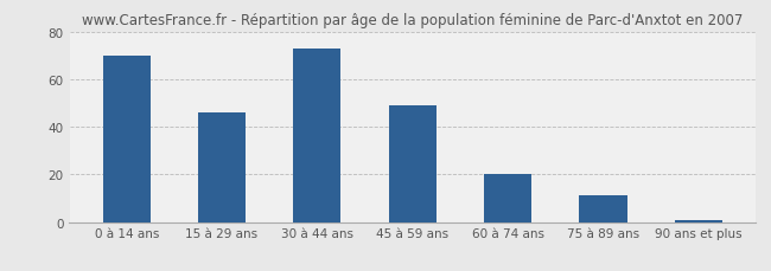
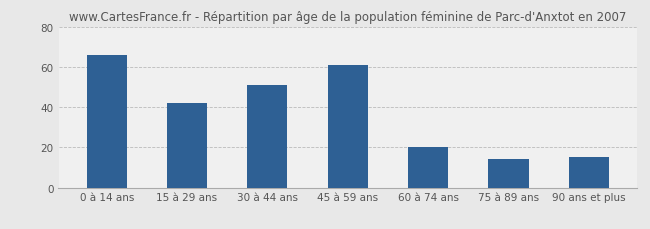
0 à 14 ans: 70 -> 66
15 à 29 ans: 46 -> 42
30 à 44 ans: 73 -> 51
45 à 59 ans: 49 -> 61
75 à 89 ans: 11 -> 14
90 ans et plus: 1 -> 15
